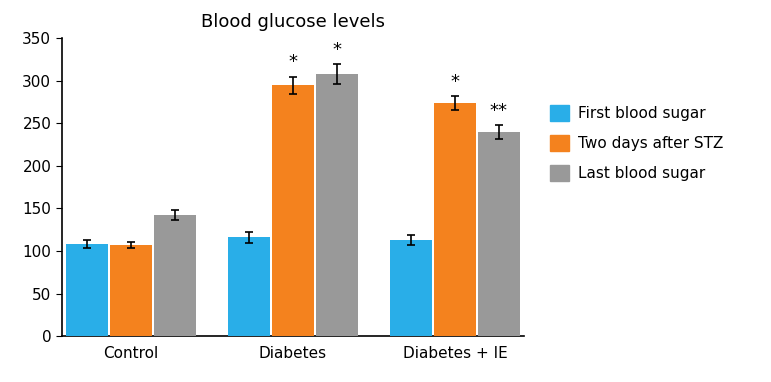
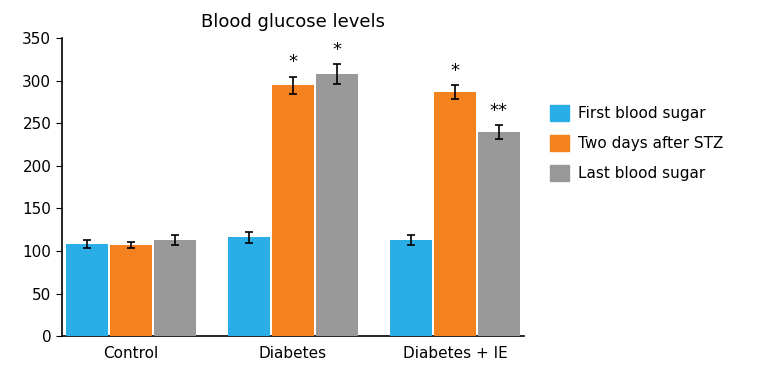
Last blood sugar/Control: 142 -> 113
Two days after STZ/Diabetes + IE: 274 -> 287
